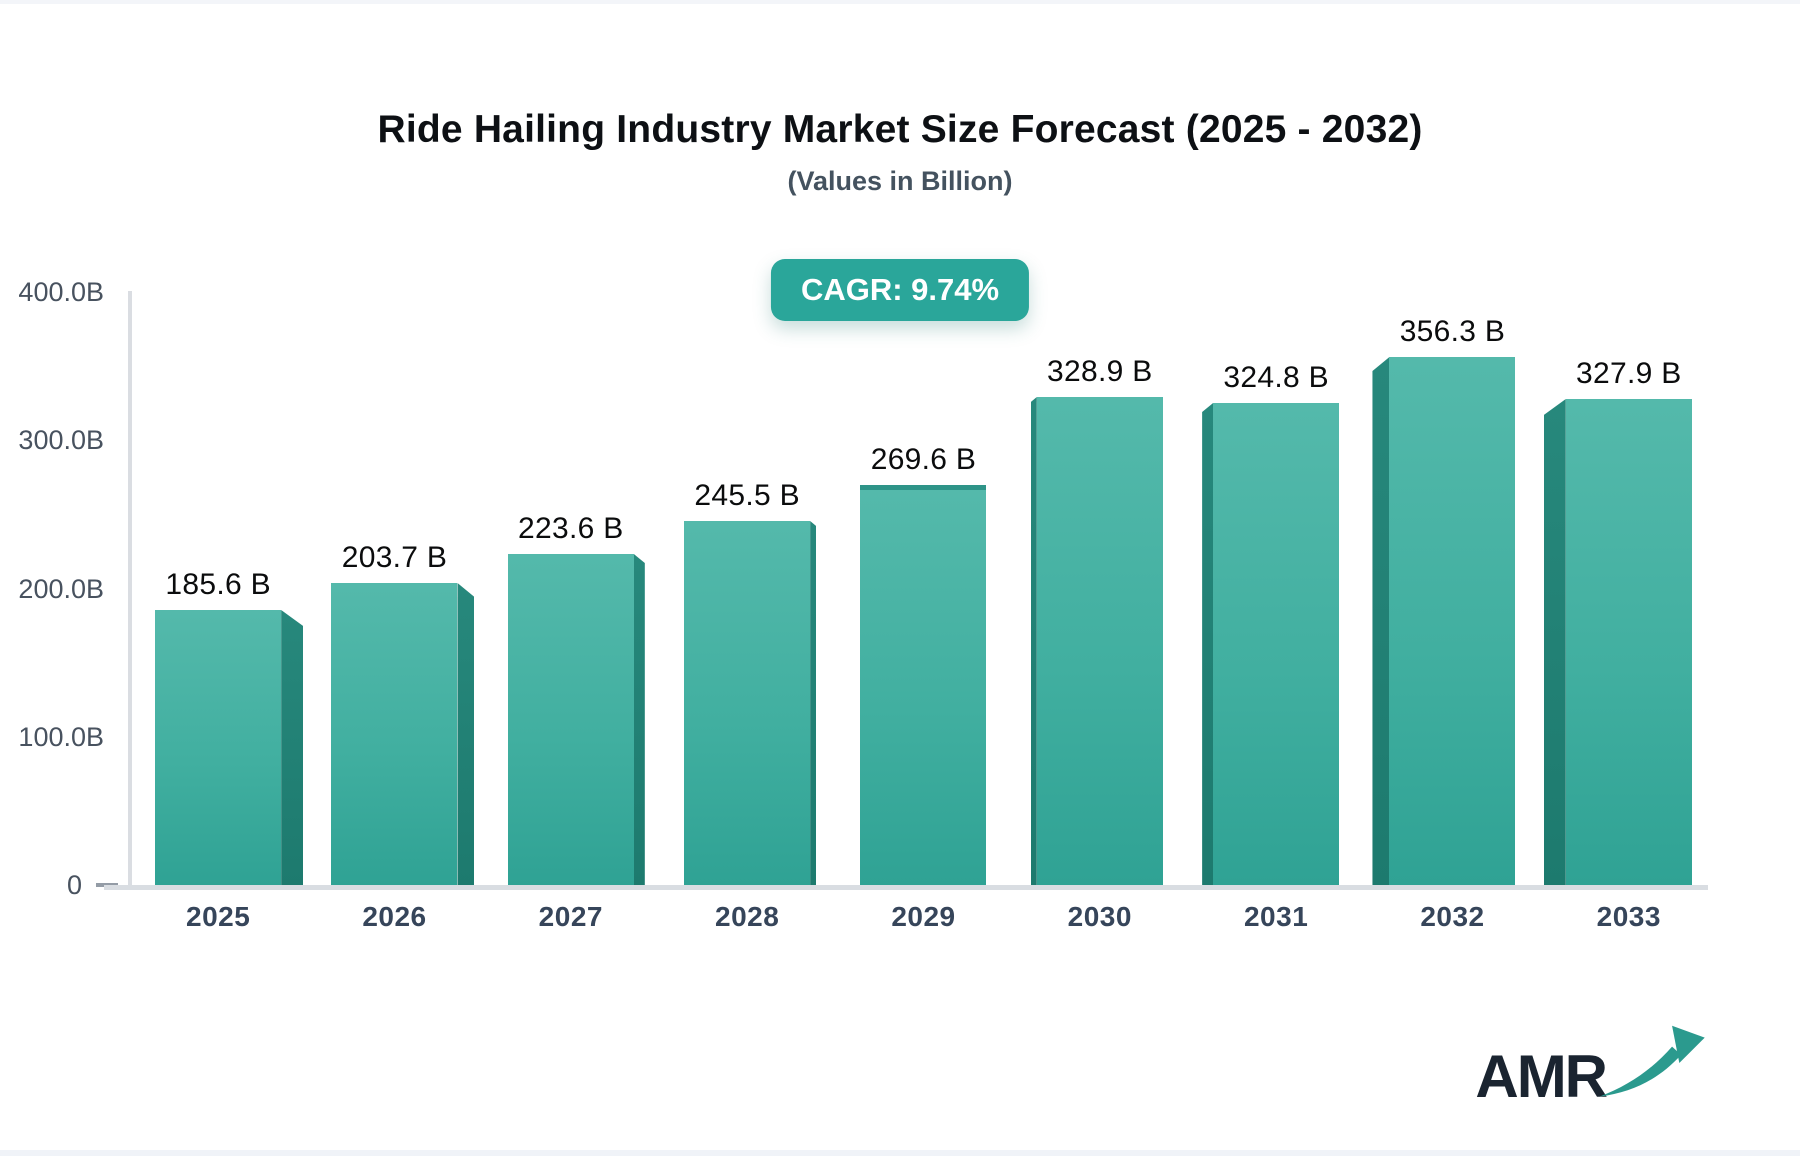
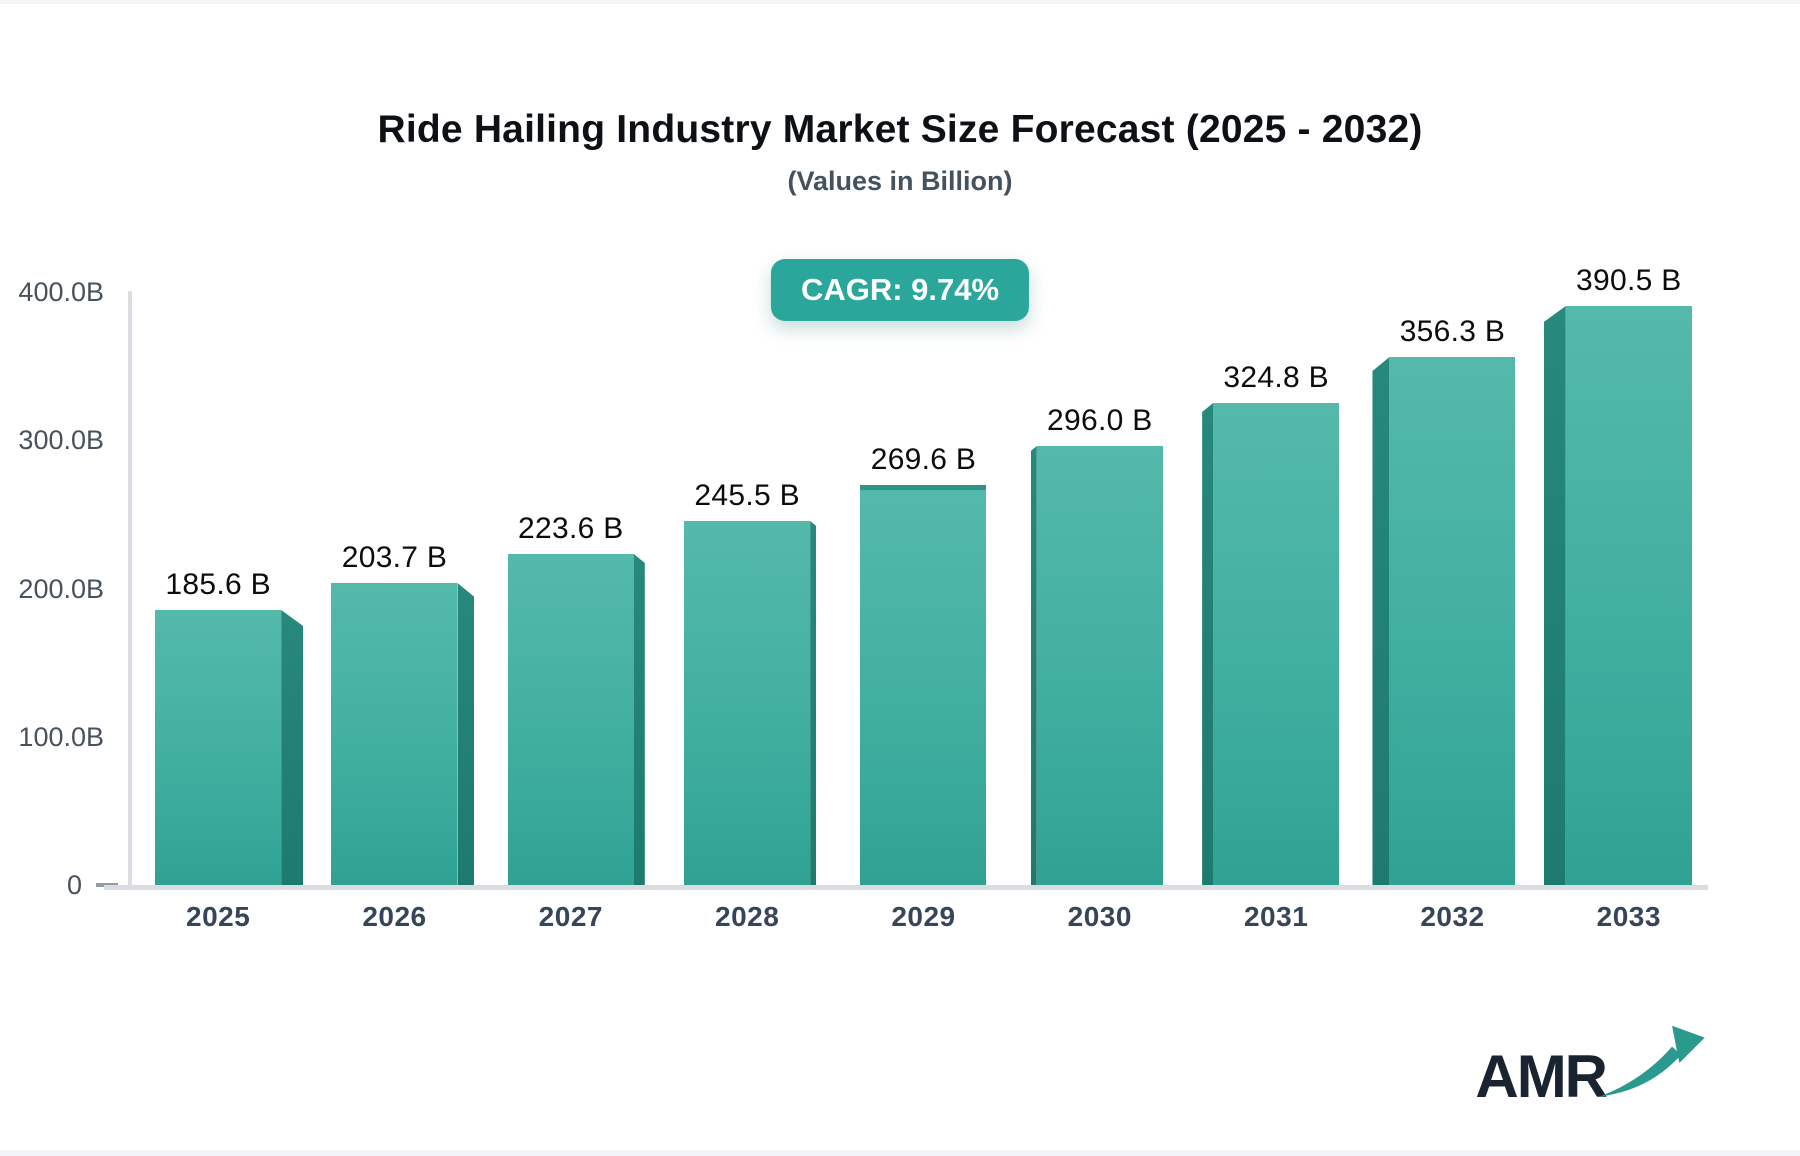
2030: 328.9 -> 296.0
2033: 327.9 -> 390.5
